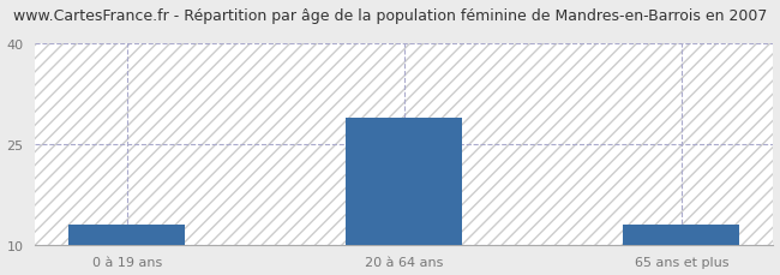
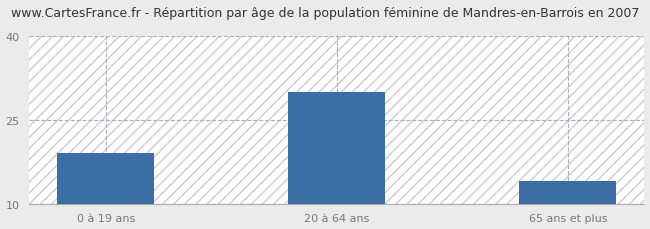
0 à 19 ans: 13 -> 19
20 à 64 ans: 29 -> 30
65 ans et plus: 13 -> 14
